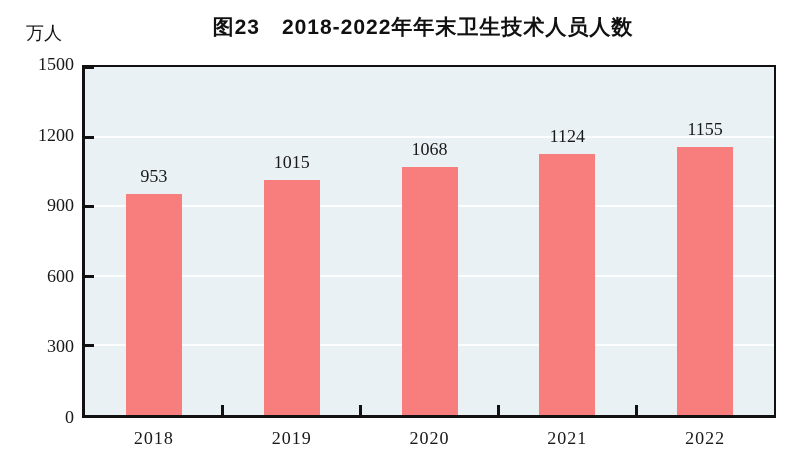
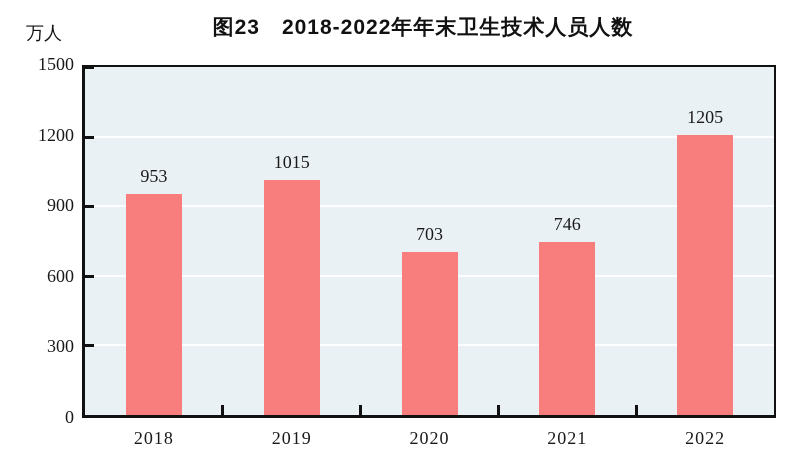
2020: 1068 -> 703
2021: 1124 -> 746
2022: 1155 -> 1205
